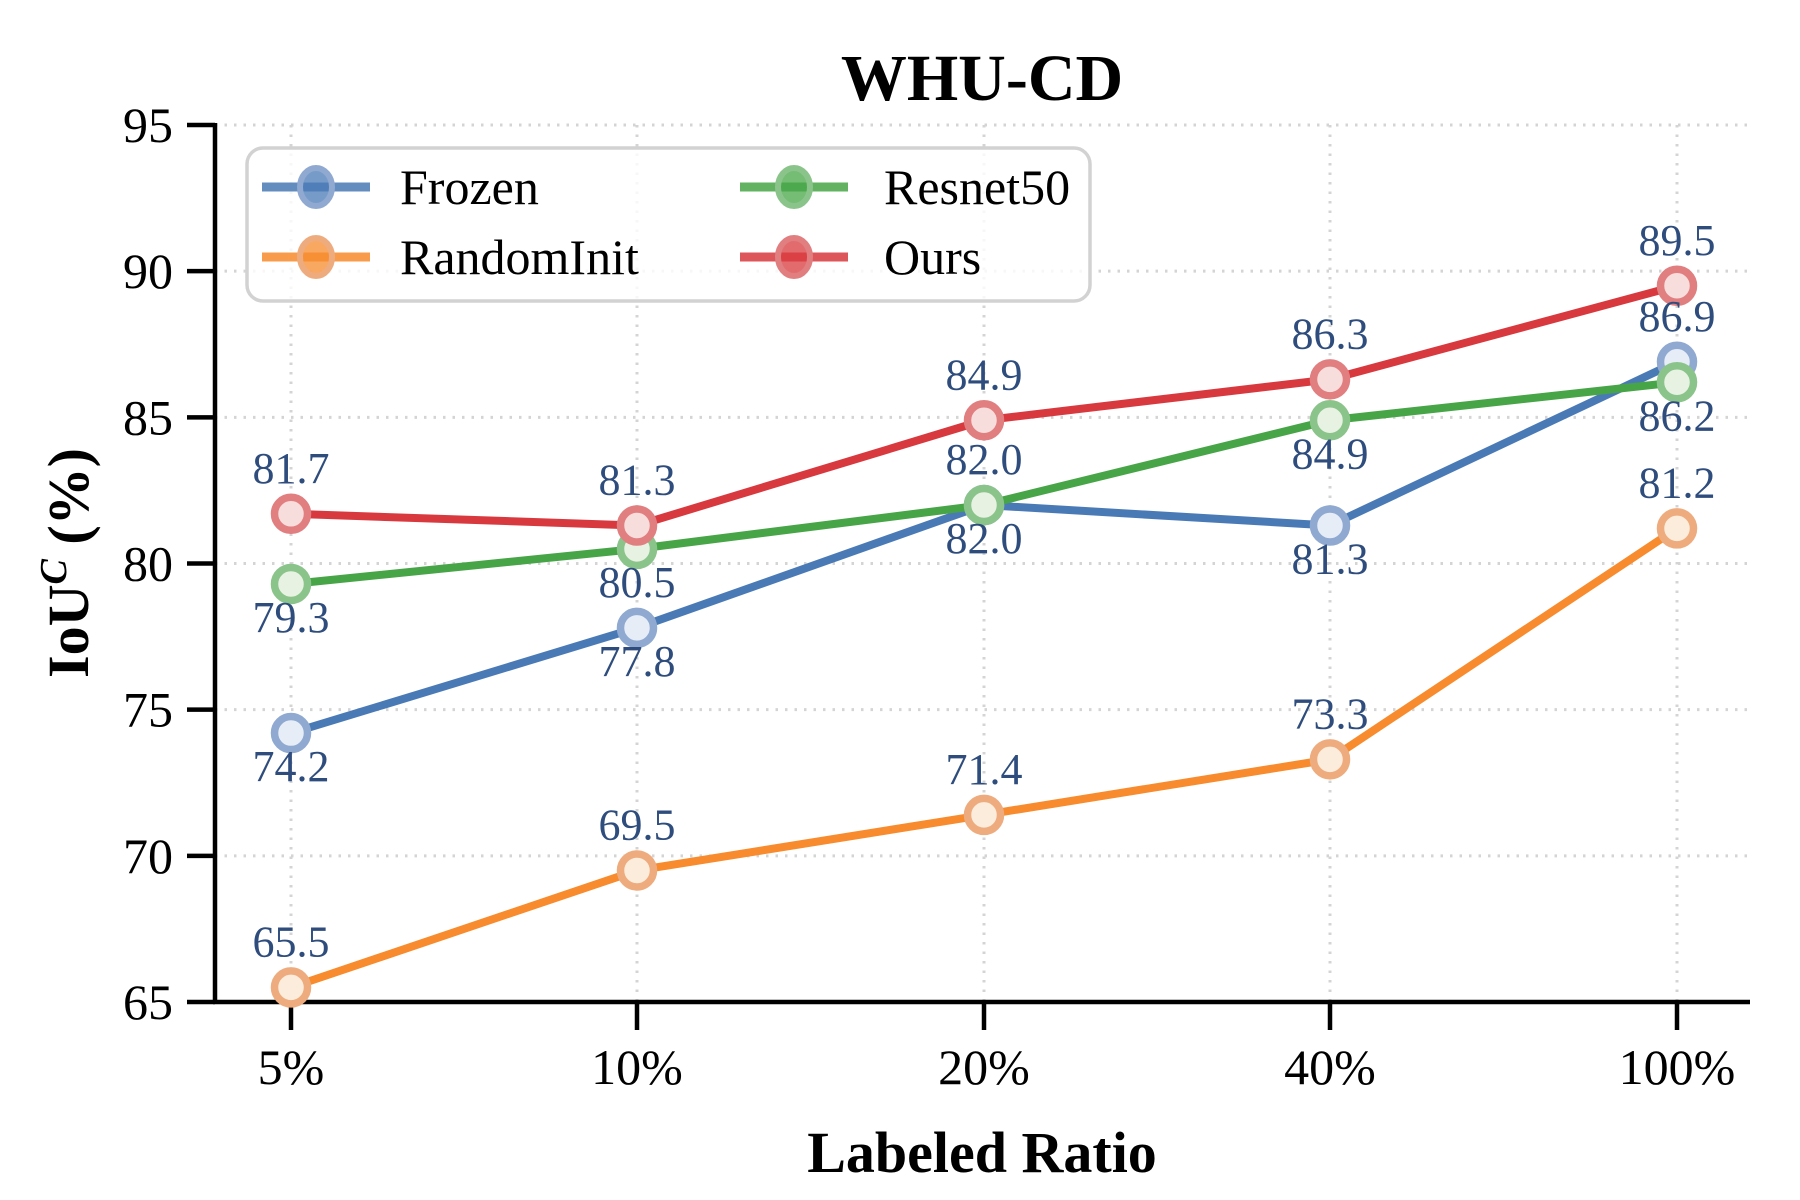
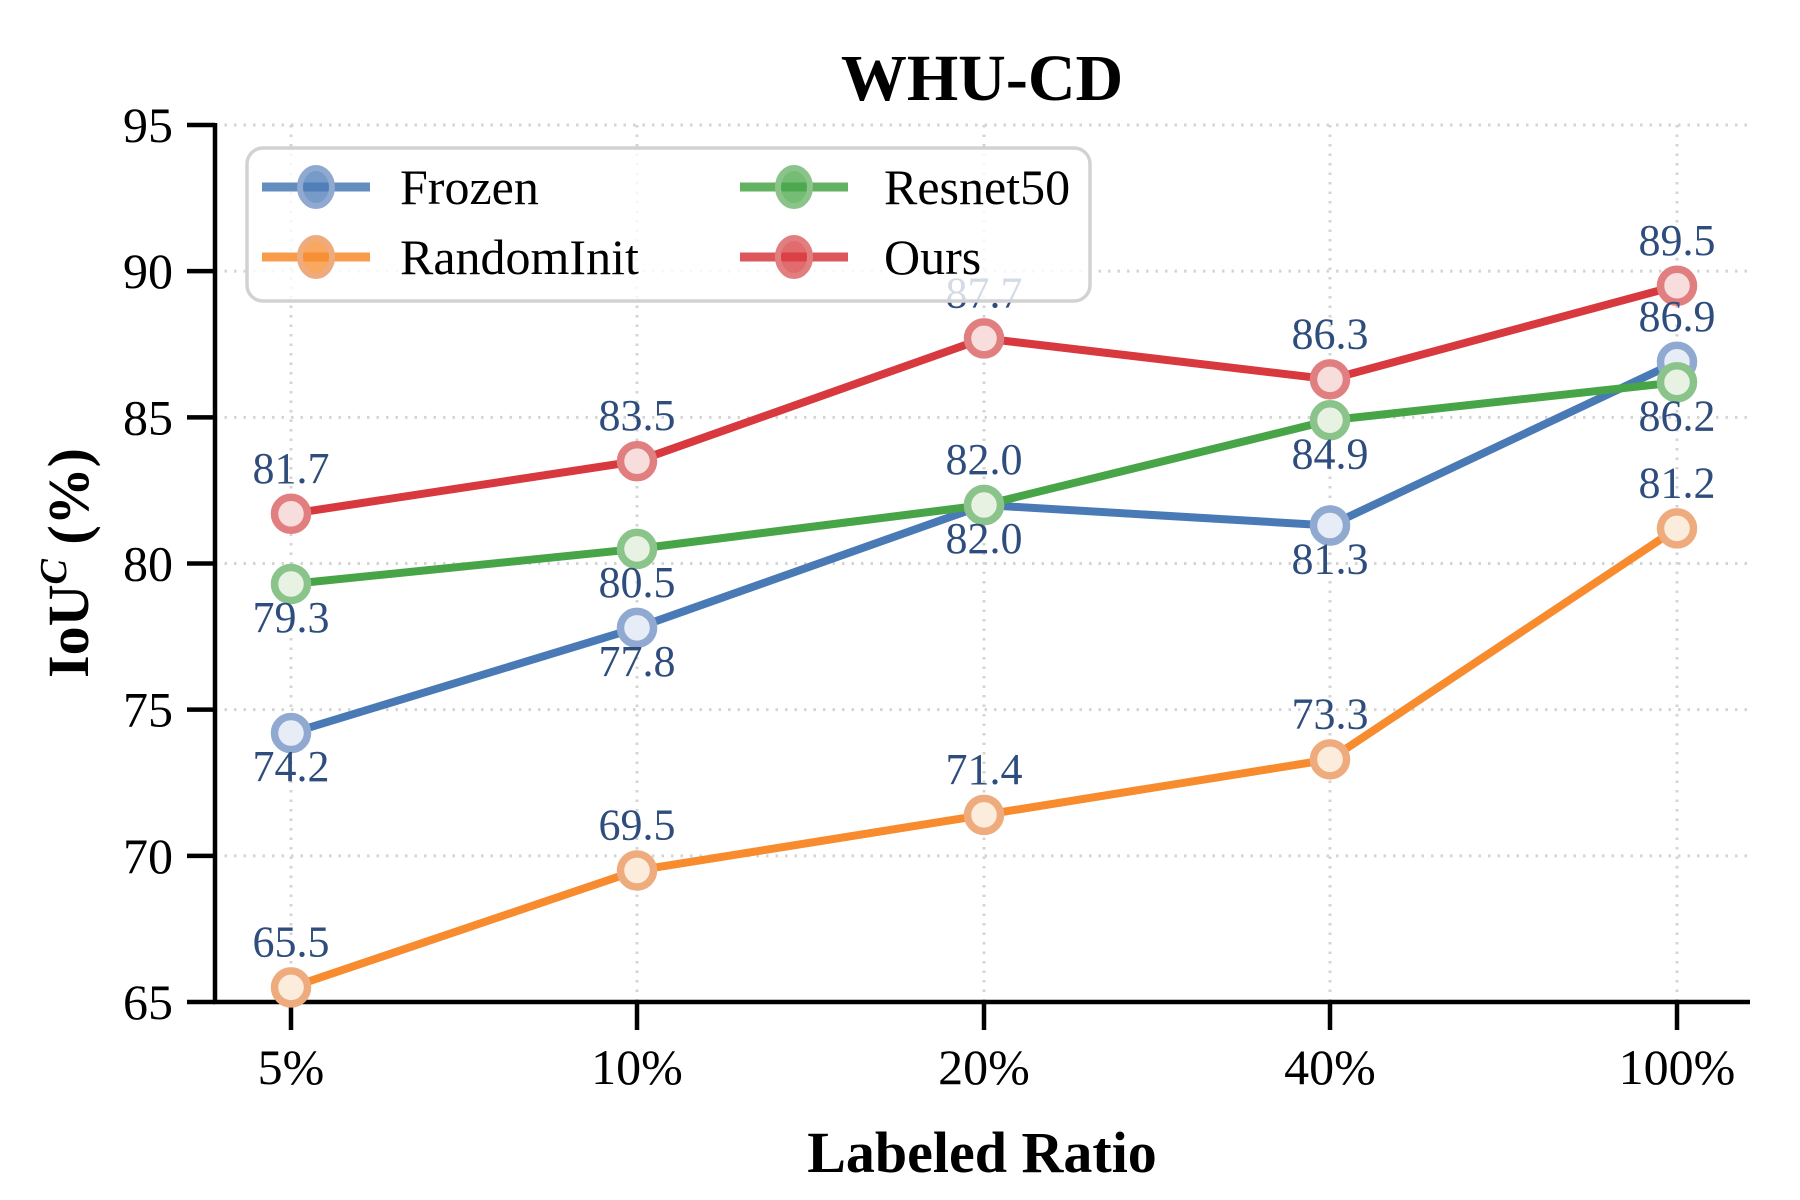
Ours/10%: 81.3 -> 83.5
Ours/20%: 84.9 -> 87.7
